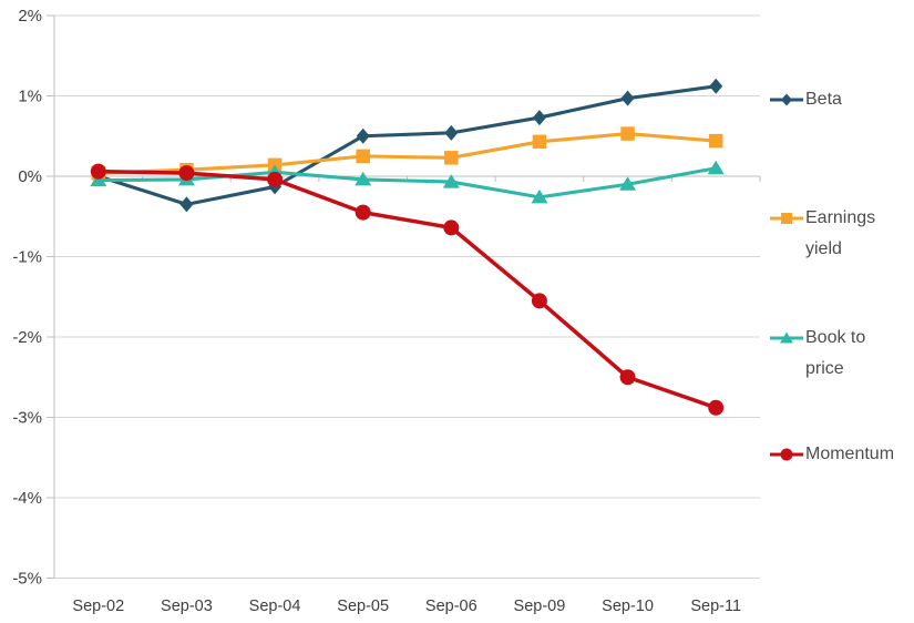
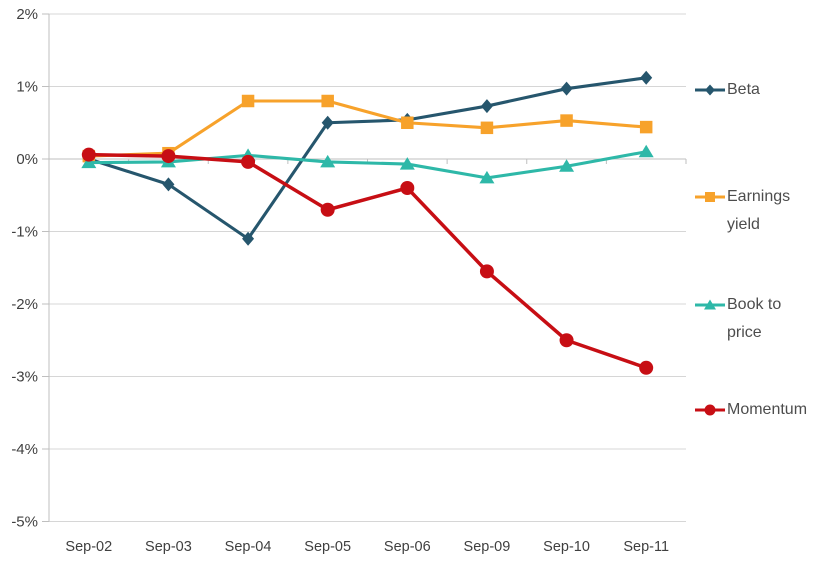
Beta/Sep-04: -0.1% -> -1.1%
Earnings yield/Sep-04: 0.1% -> 0.8%
Earnings yield/Sep-05: 0.2% -> 0.8%
Momentum/Sep-05: -0.5% -> -0.7%
Earnings yield/Sep-06: 0.2% -> 0.5%
Momentum/Sep-06: -0.6% -> -0.4%
